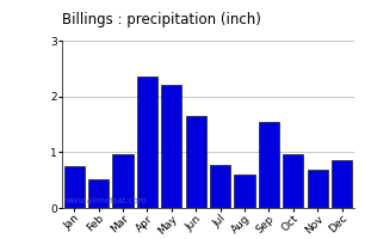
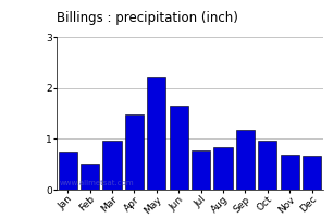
Apr: 2.35 -> 1.47
Aug: 0.60 -> 0.83
Sep: 1.55 -> 1.18
Dec: 0.85 -> 0.66
